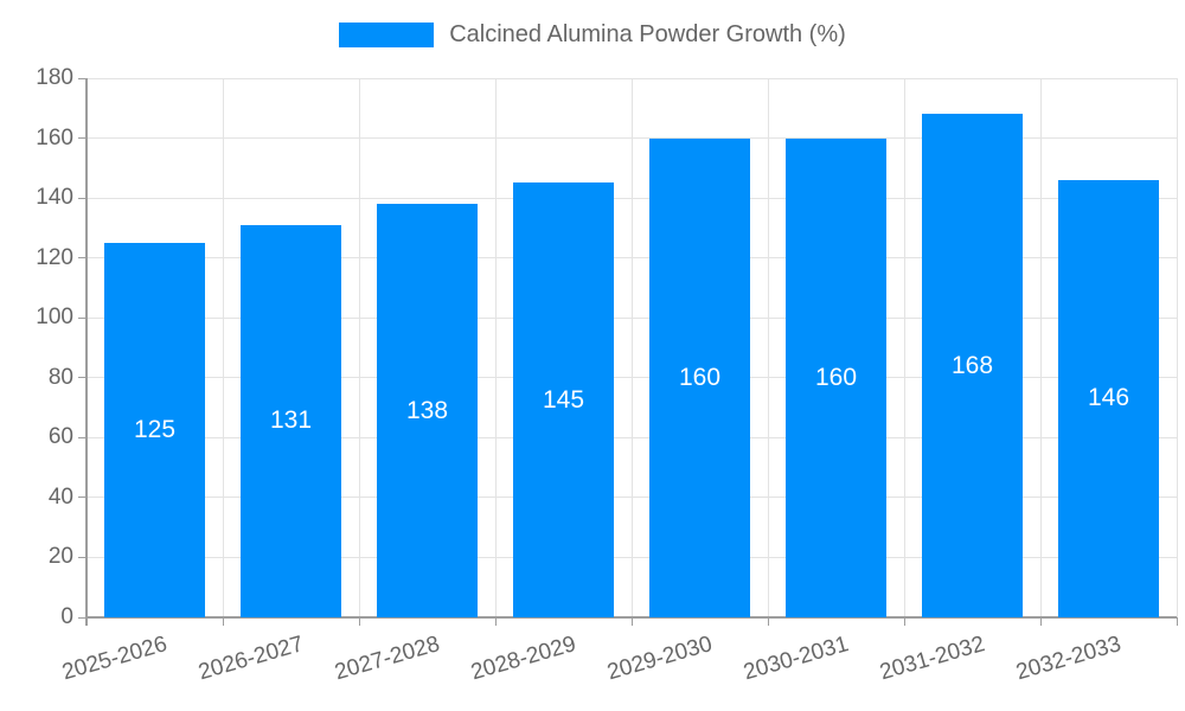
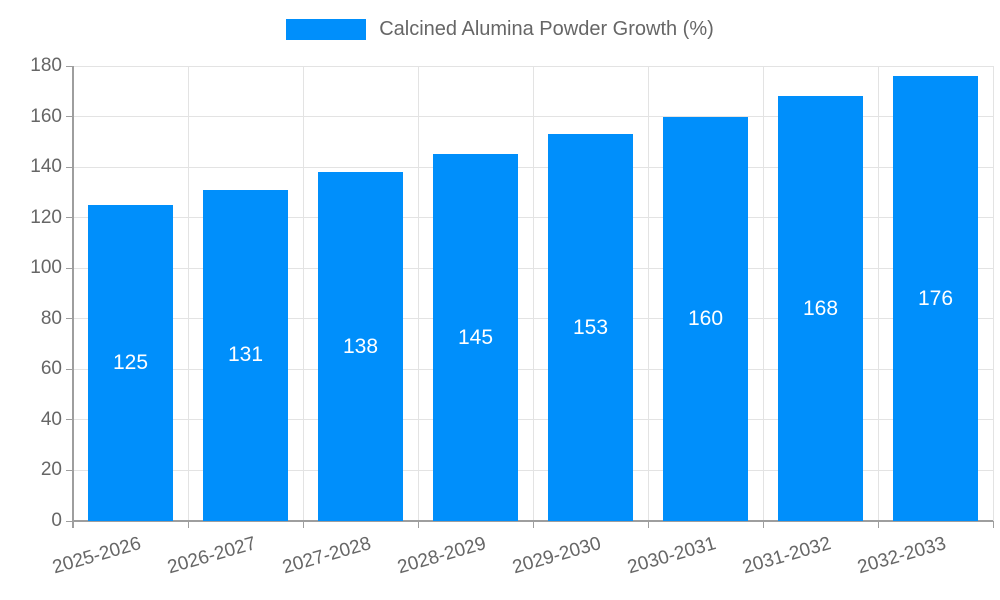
2029-2030: 160 -> 153
2032-2033: 146 -> 176
